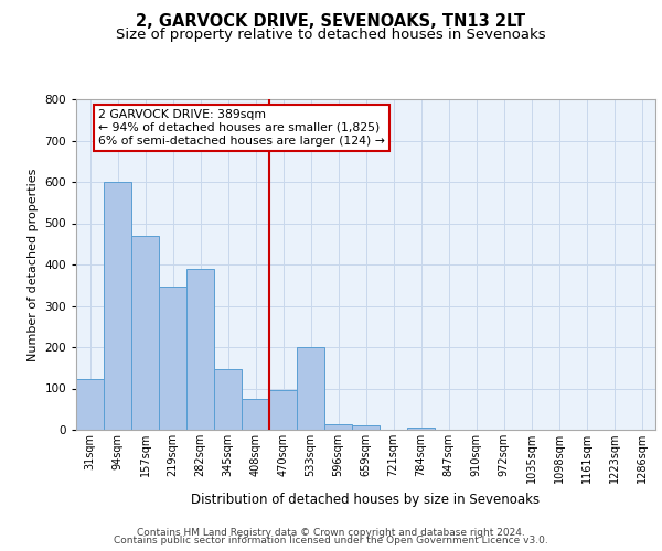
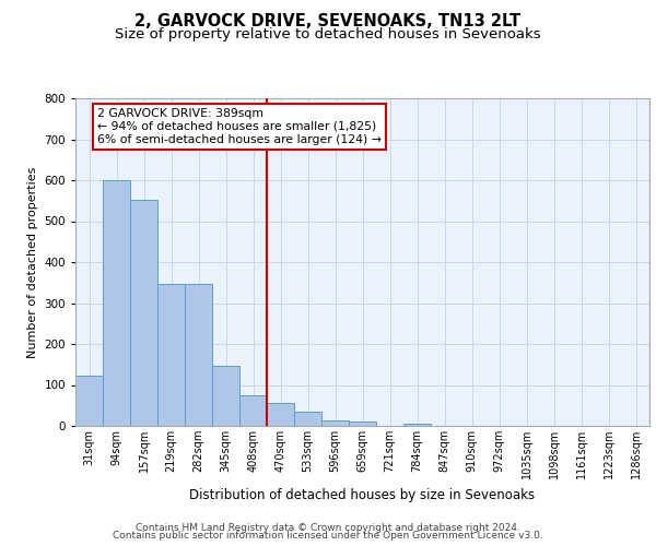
157sqm: 470 -> 552
282sqm: 390 -> 348
470sqm: 95 -> 57
533sqm: 200 -> 35
